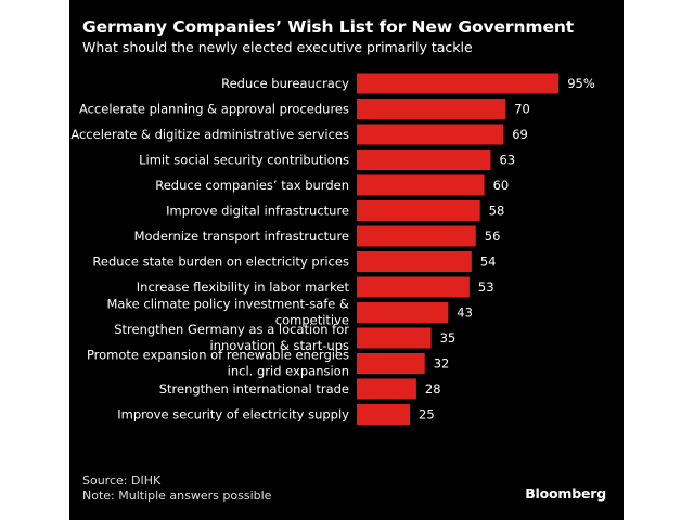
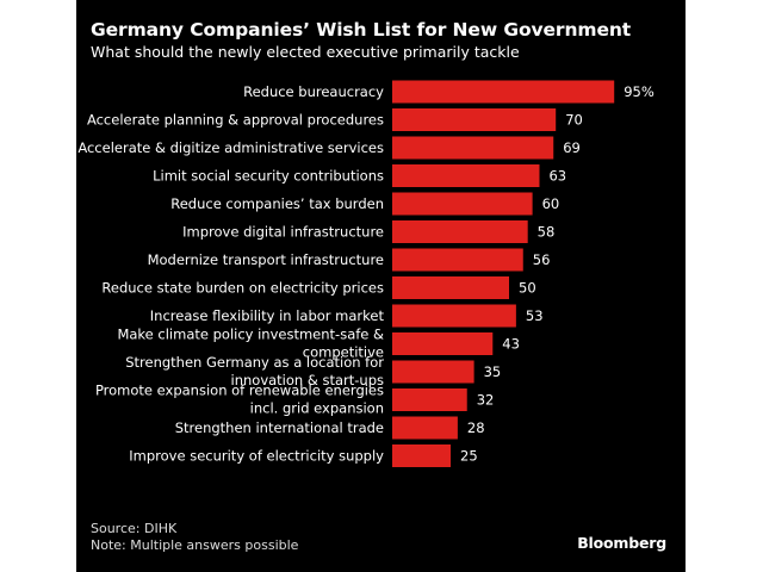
Reduce state burden on electricity prices: 54 -> 50
